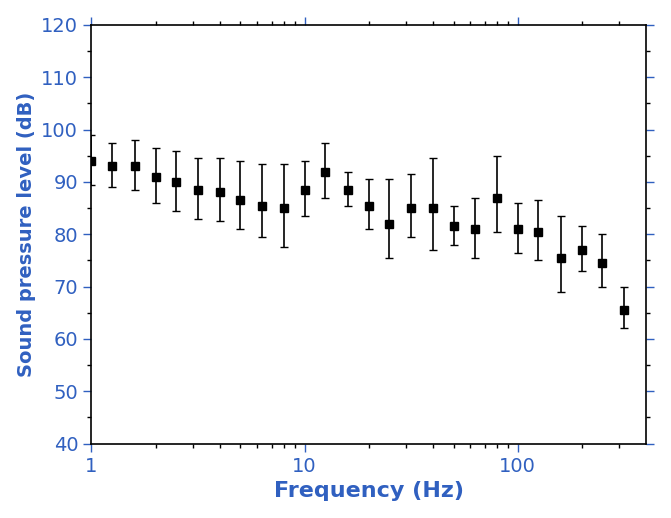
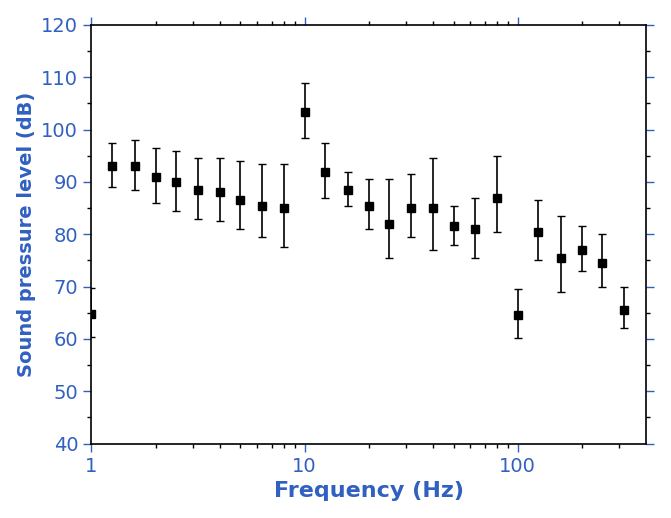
1: 94.0 -> 64.8
10: 88.5 -> 103.4
100: 81.0 -> 64.6
